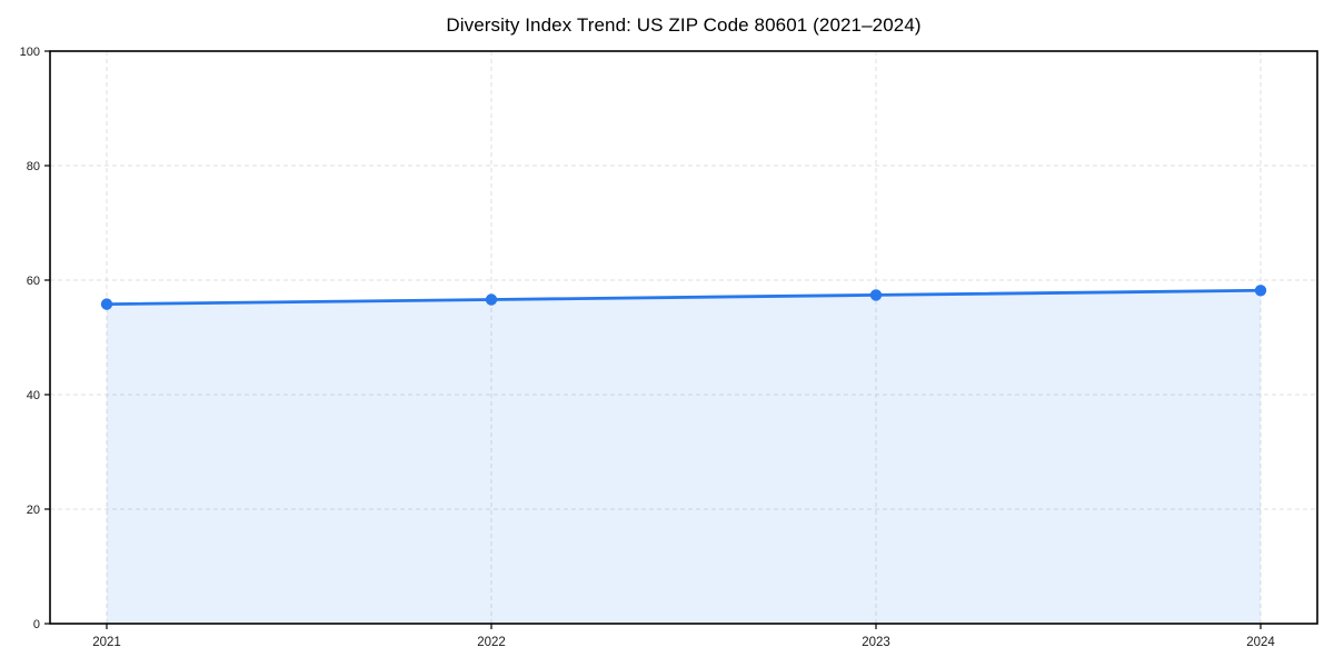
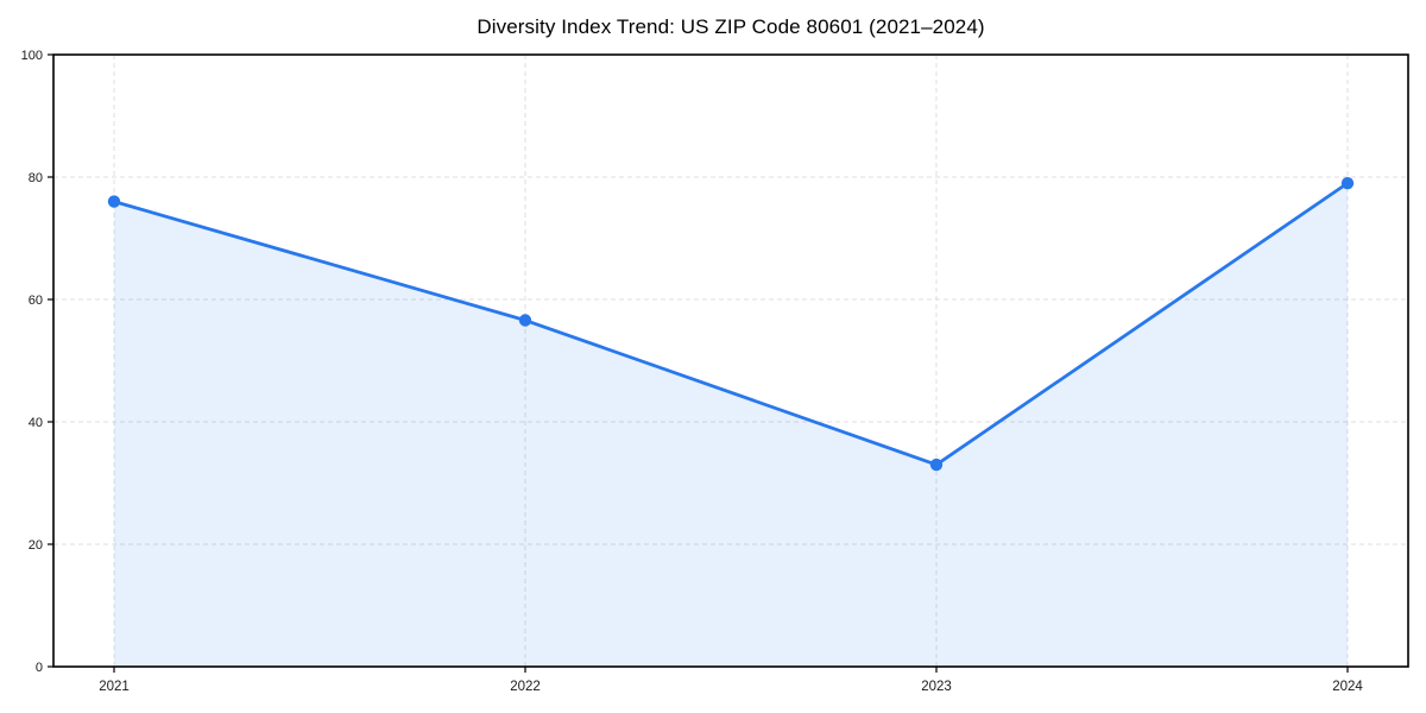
2021: 56 -> 76
2023: 57 -> 33
2024: 58 -> 79
